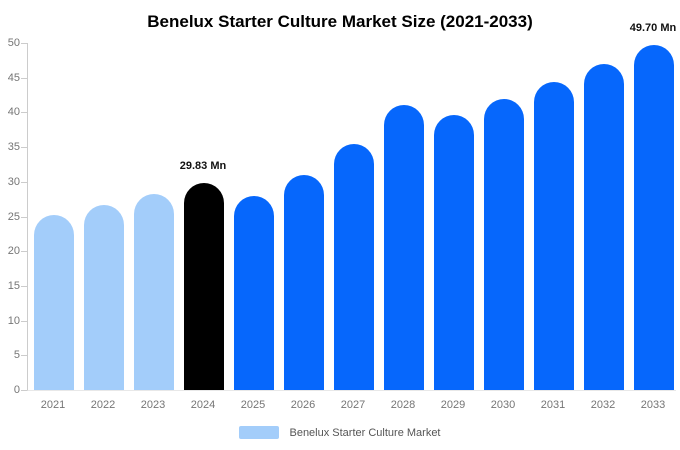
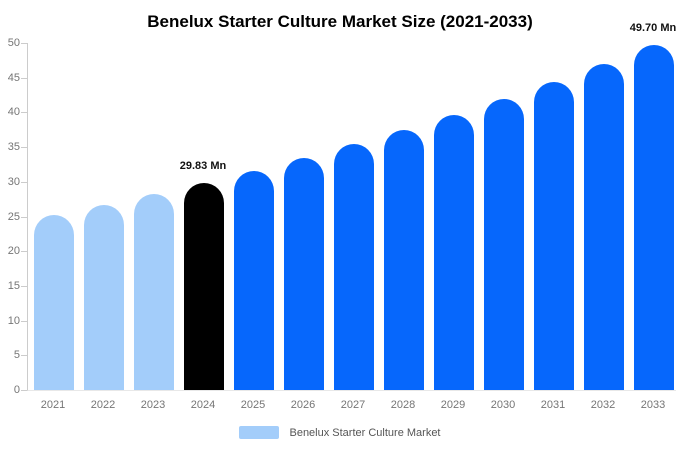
2025: 28 -> 32
2026: 31 -> 33
2028: 41 -> 37
